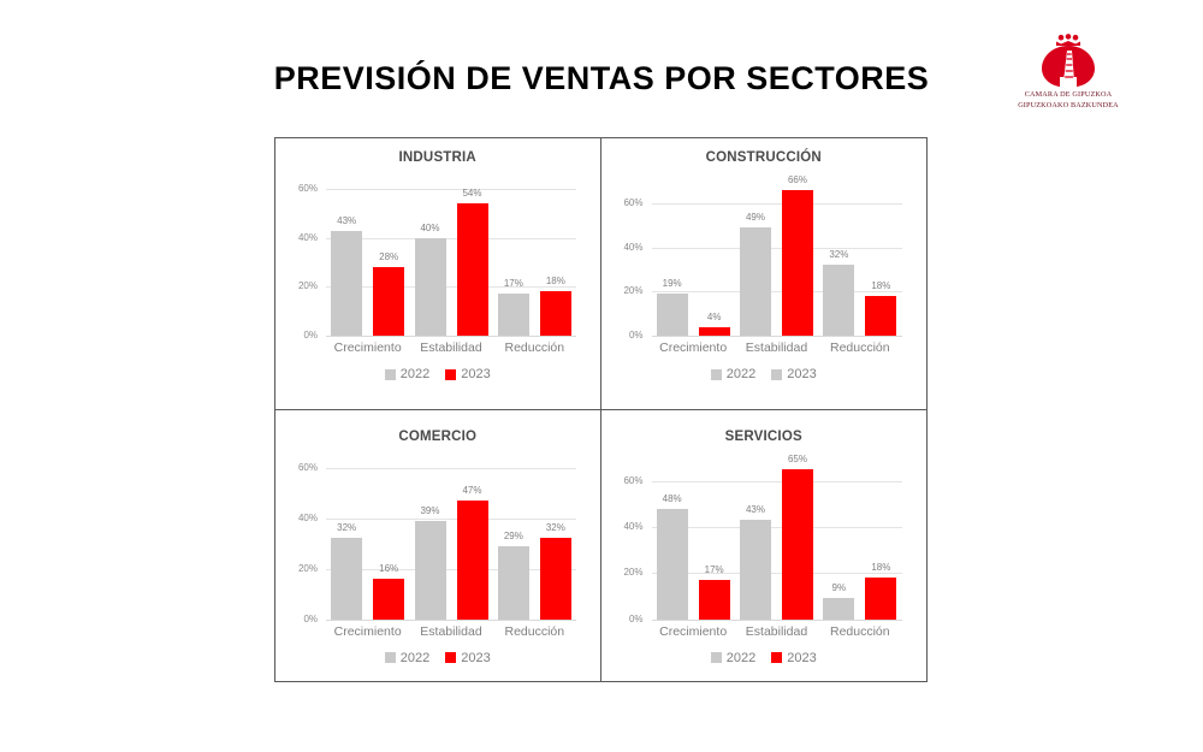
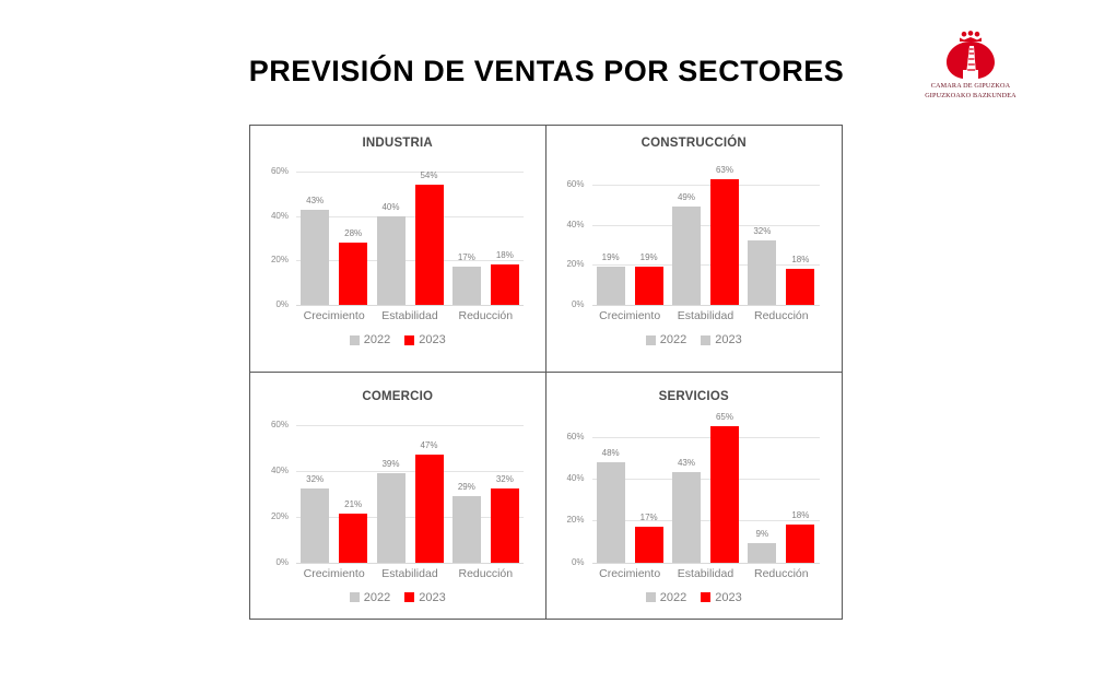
CONSTRUCCIÓN/2023/Crecimiento: 4% -> 19%
CONSTRUCCIÓN/2023/Estabilidad: 66% -> 63%
COMERCIO/2023/Crecimiento: 16% -> 21%
